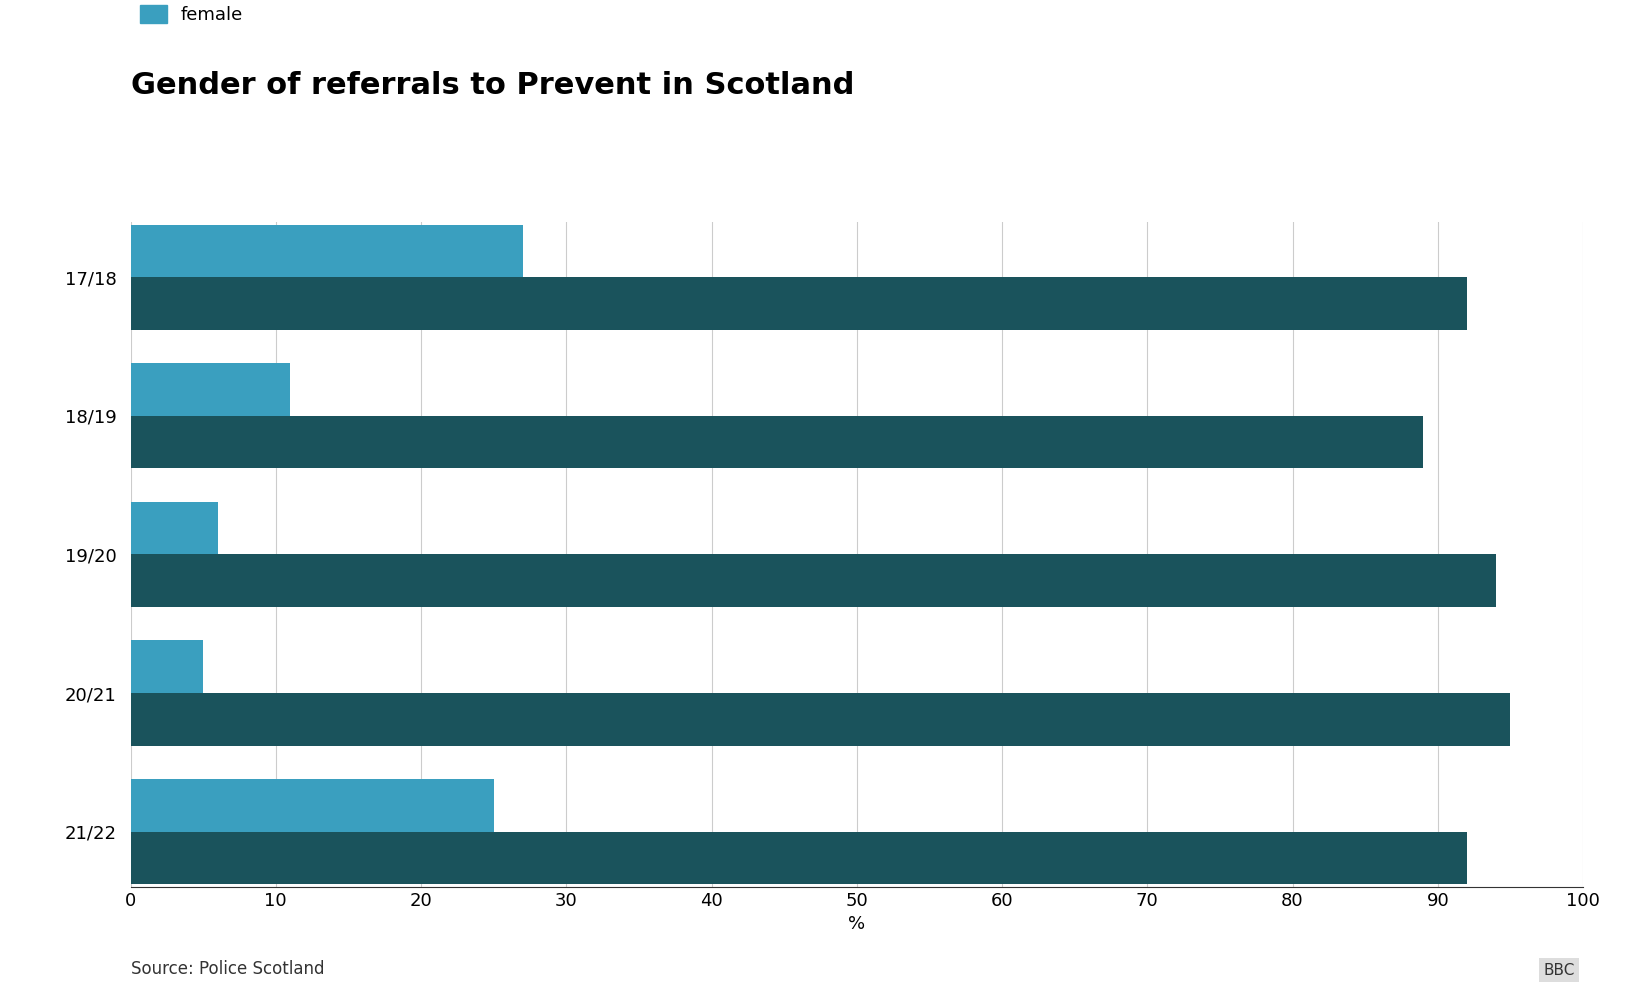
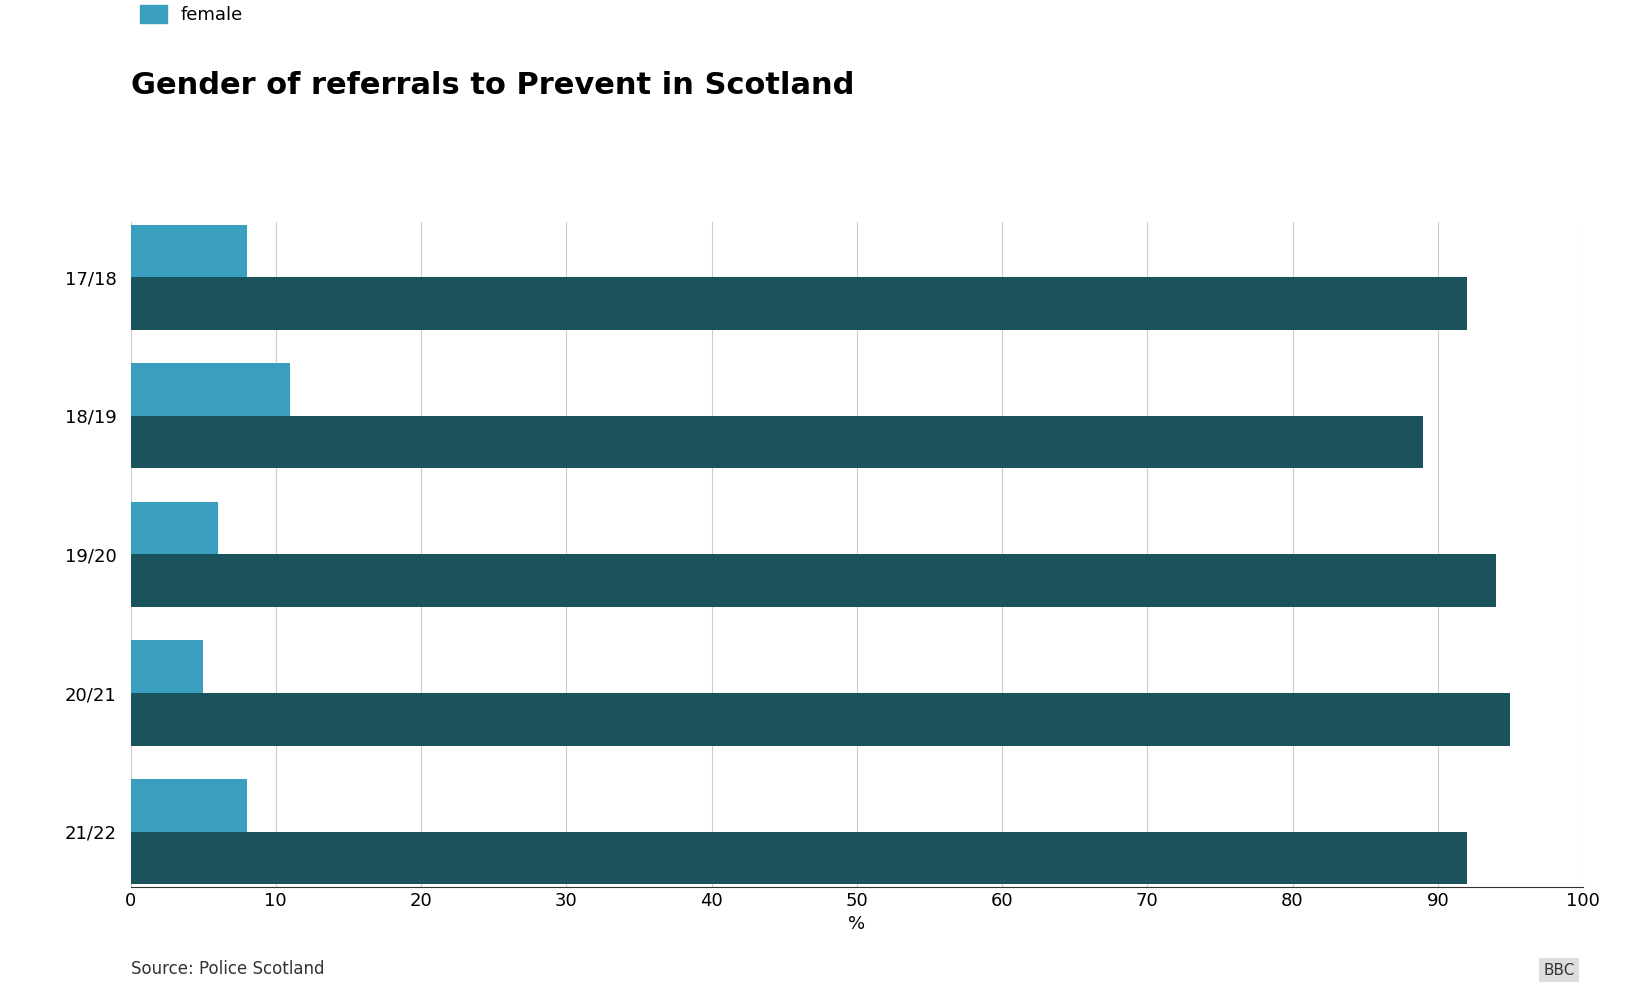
female/17/18: 27 -> 8
female/21/22: 25 -> 8
